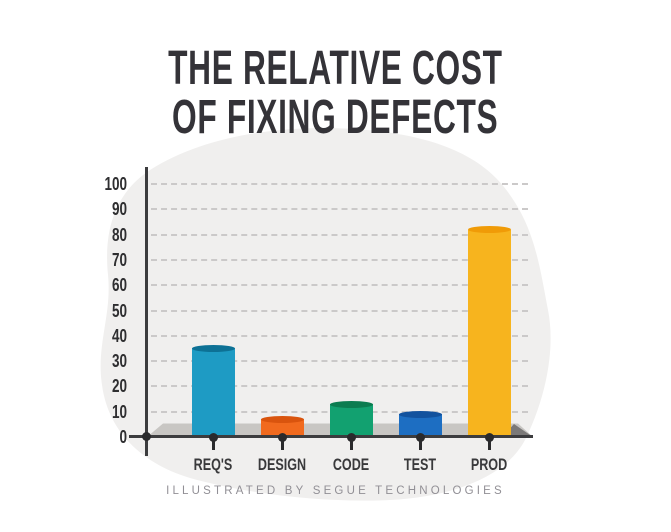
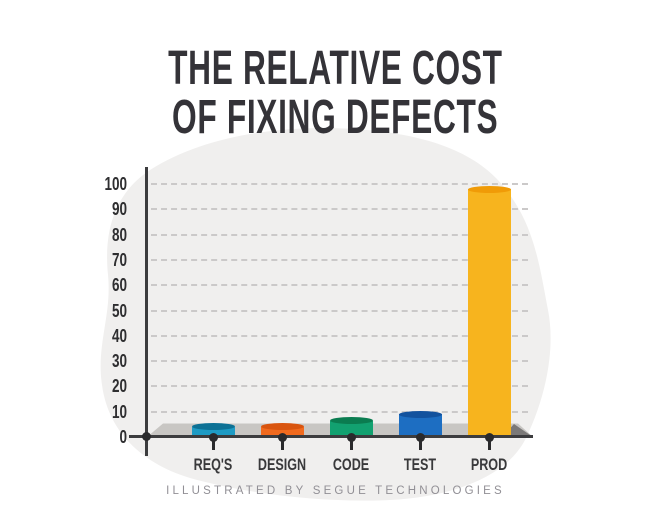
REQ'S: 35 -> 4
DESIGN: 7 -> 4
CODE: 13 -> 6
PROD: 82 -> 98
